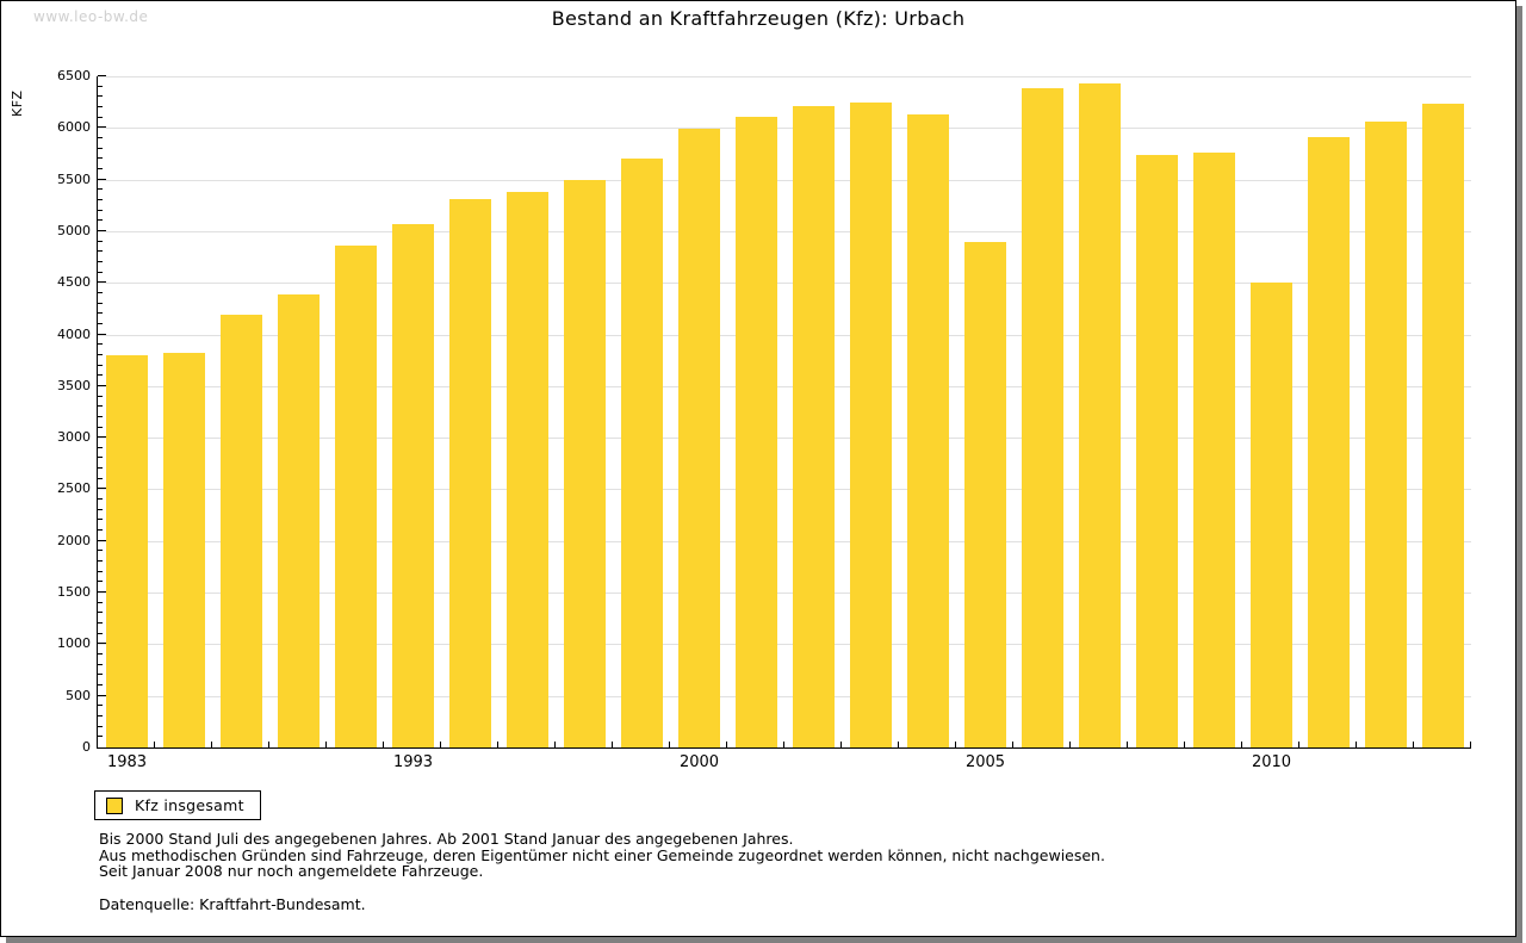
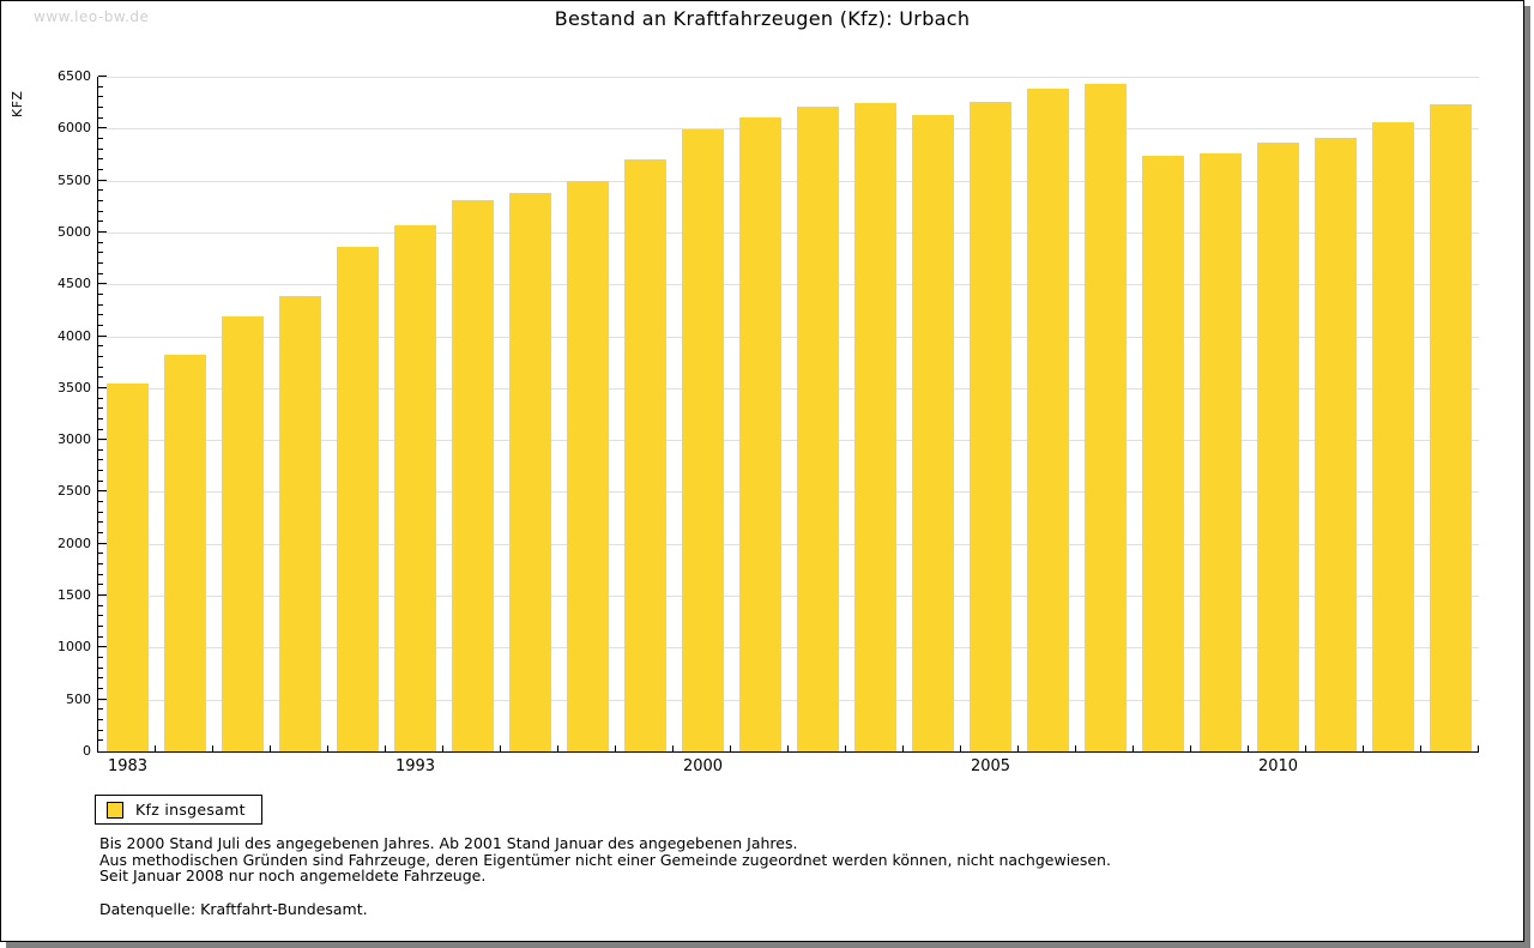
1983: 3800 -> 3600
2005: 4900 -> 6300
2010: 4500 -> 5900
